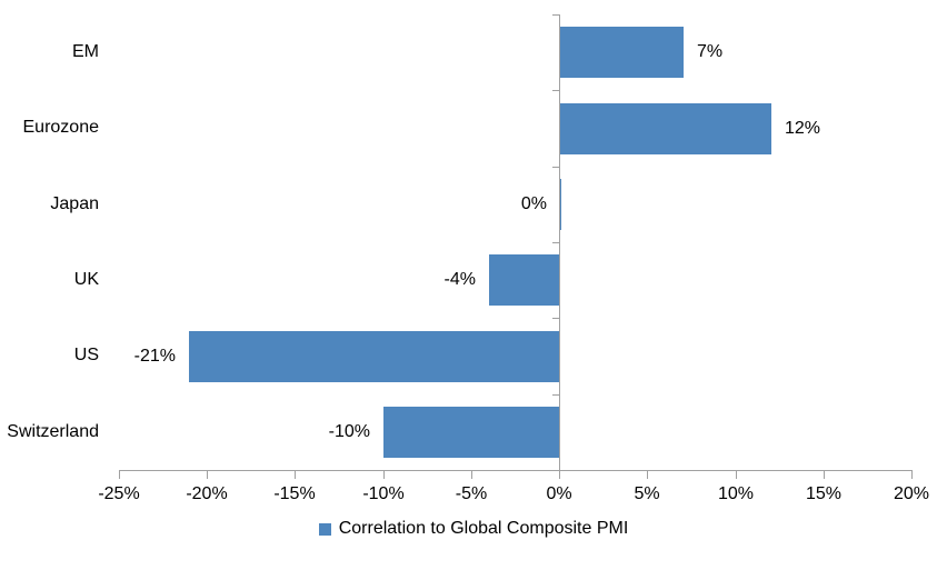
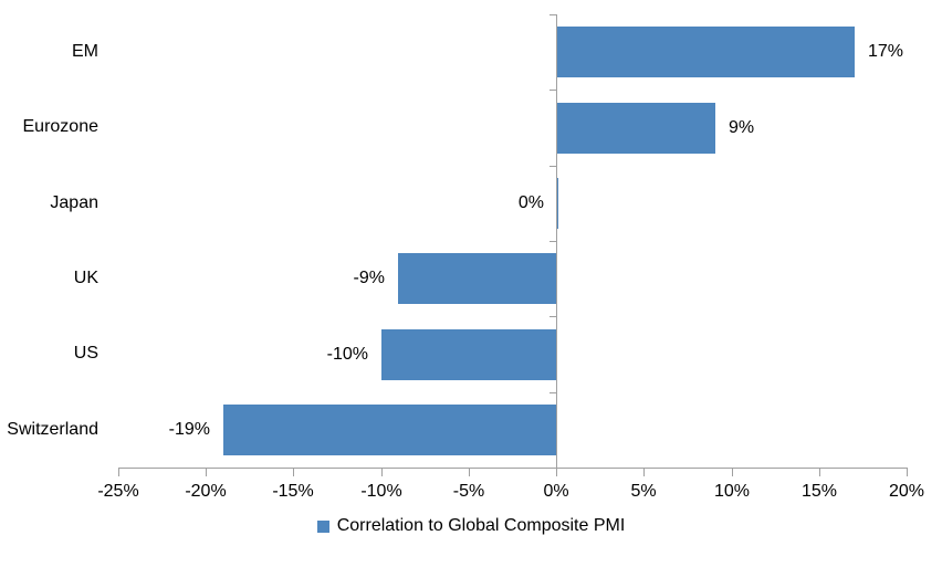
EM: 7% -> 17%
Eurozone: 12% -> 9%
UK: -4% -> -9%
US: -21% -> -10%
Switzerland: -10% -> -19%
